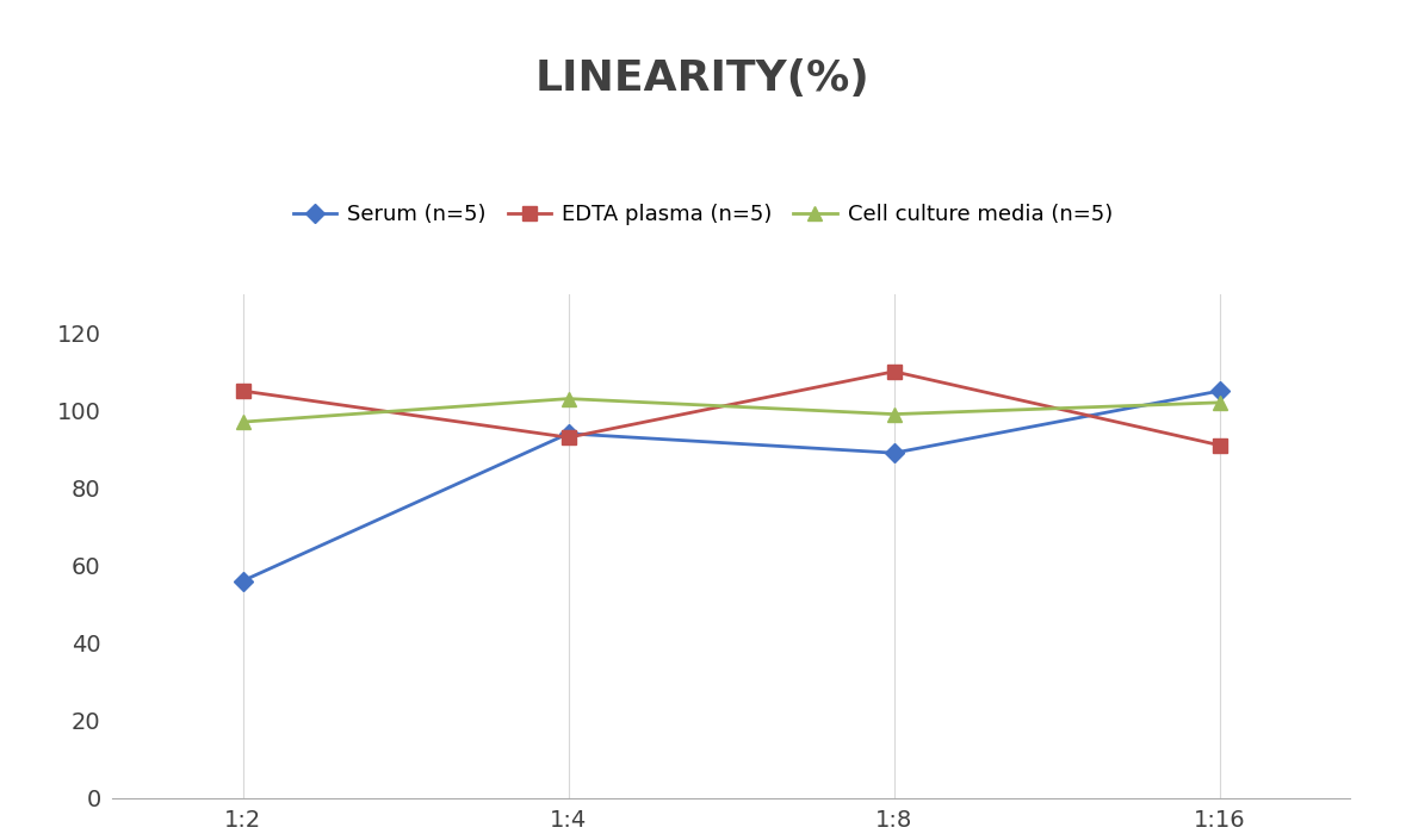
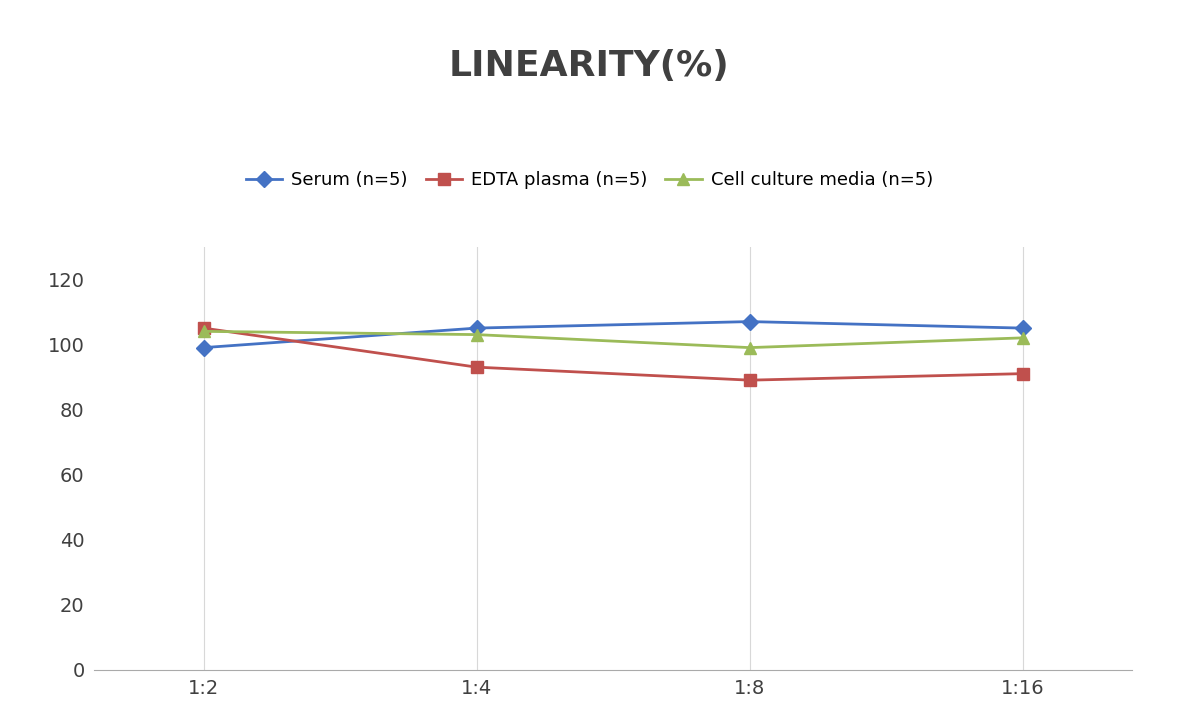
Serum (n=5)/1:2: 56 -> 99
Cell culture media (n=5)/1:2: 97 -> 104
Serum (n=5)/1:4: 94 -> 105
Serum (n=5)/1:8: 89 -> 107
EDTA plasma (n=5)/1:8: 110 -> 89
